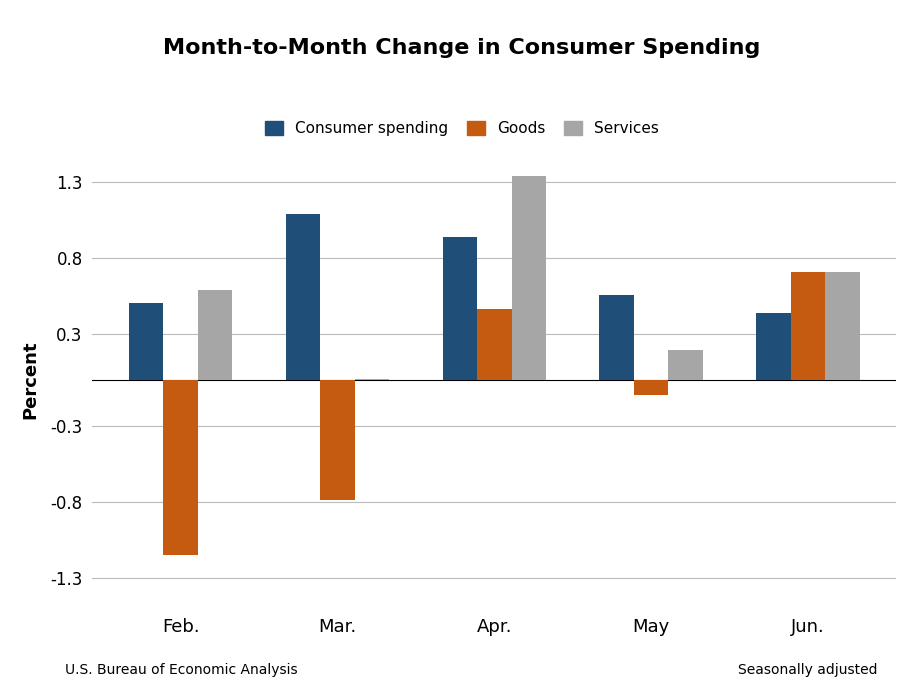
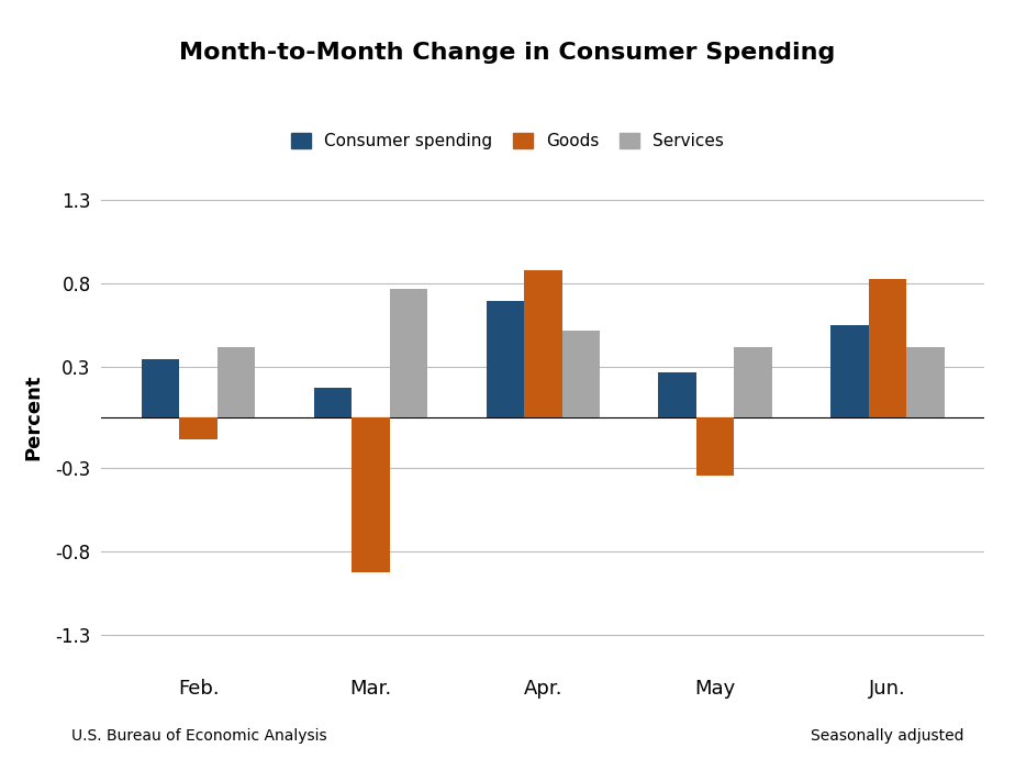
Consumer spending/Feb.: 0.51 -> 0.35
Goods/Feb.: -1.15 -> -0.13
Services/Feb.: 0.59 -> 0.42
Consumer spending/Mar.: 1.09 -> 0.18
Goods/Mar.: -0.79 -> -0.93
Services/Mar.: 0.01 -> 0.77
Consumer spending/Apr.: 0.94 -> 0.70
Goods/Apr.: 0.47 -> 0.88
Services/Apr.: 1.34 -> 0.52
Consumer spending/May: 0.56 -> 0.27
Goods/May: -0.10 -> -0.35
Services/May: 0.20 -> 0.42
Consumer spending/Jun.: 0.44 -> 0.55
Goods/Jun.: 0.71 -> 0.83
Services/Jun.: 0.71 -> 0.42
